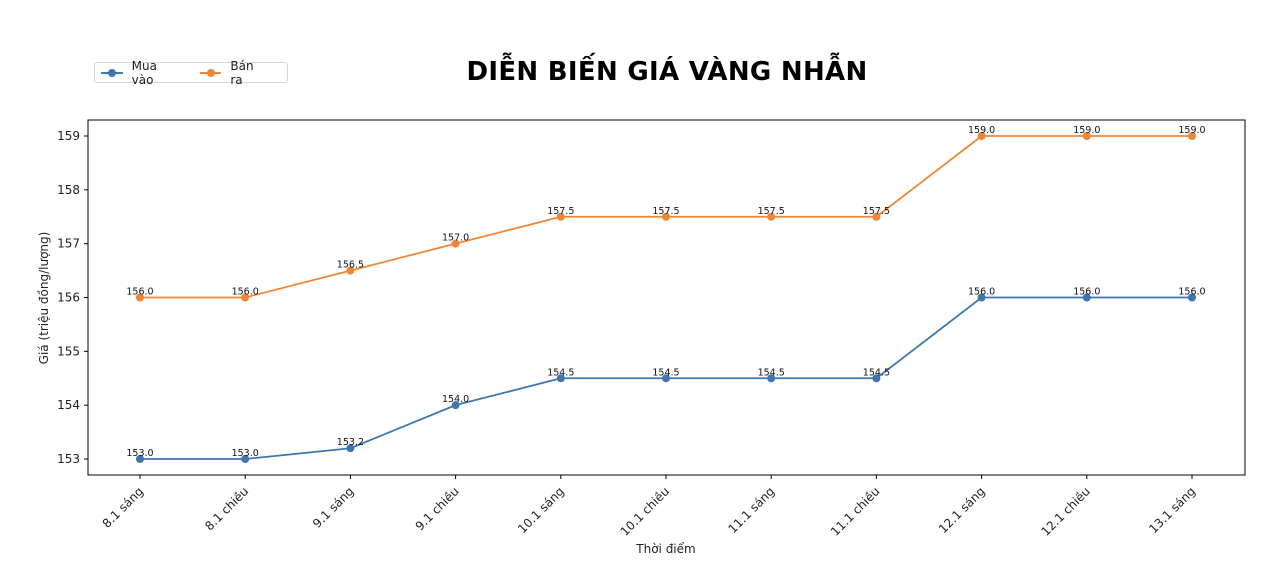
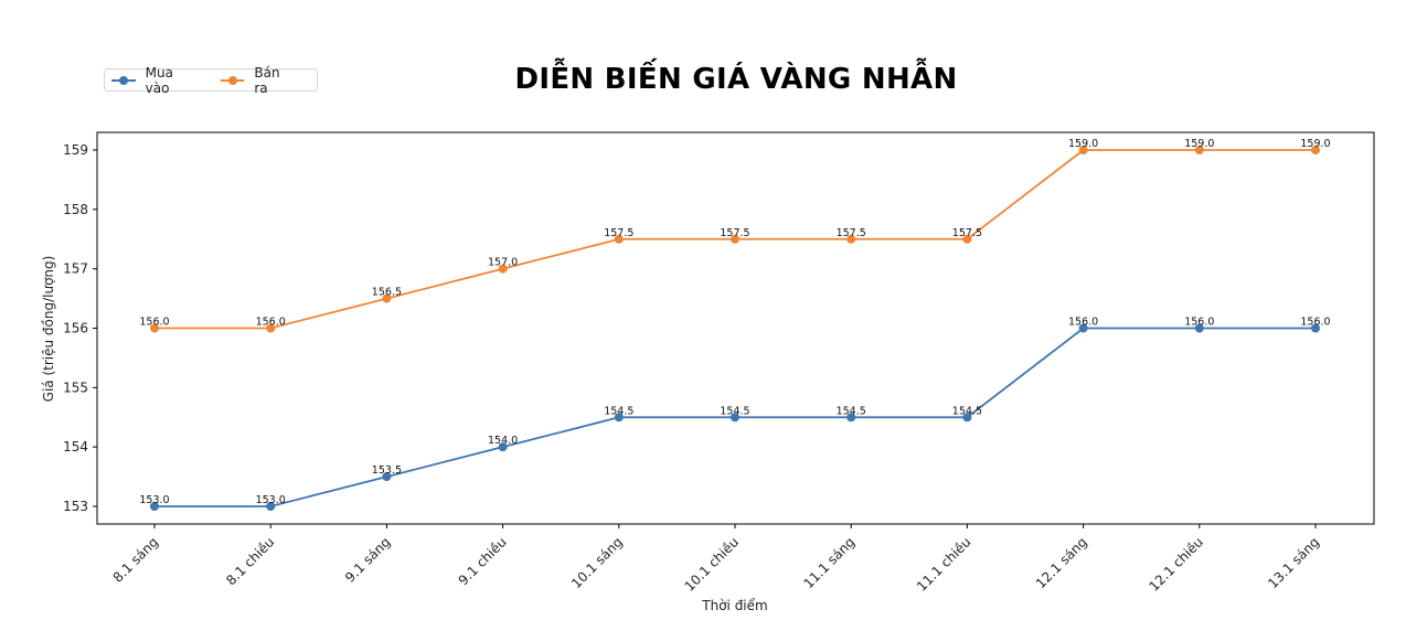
Mua vào/9.1 sáng: 153.2 -> 153.5
